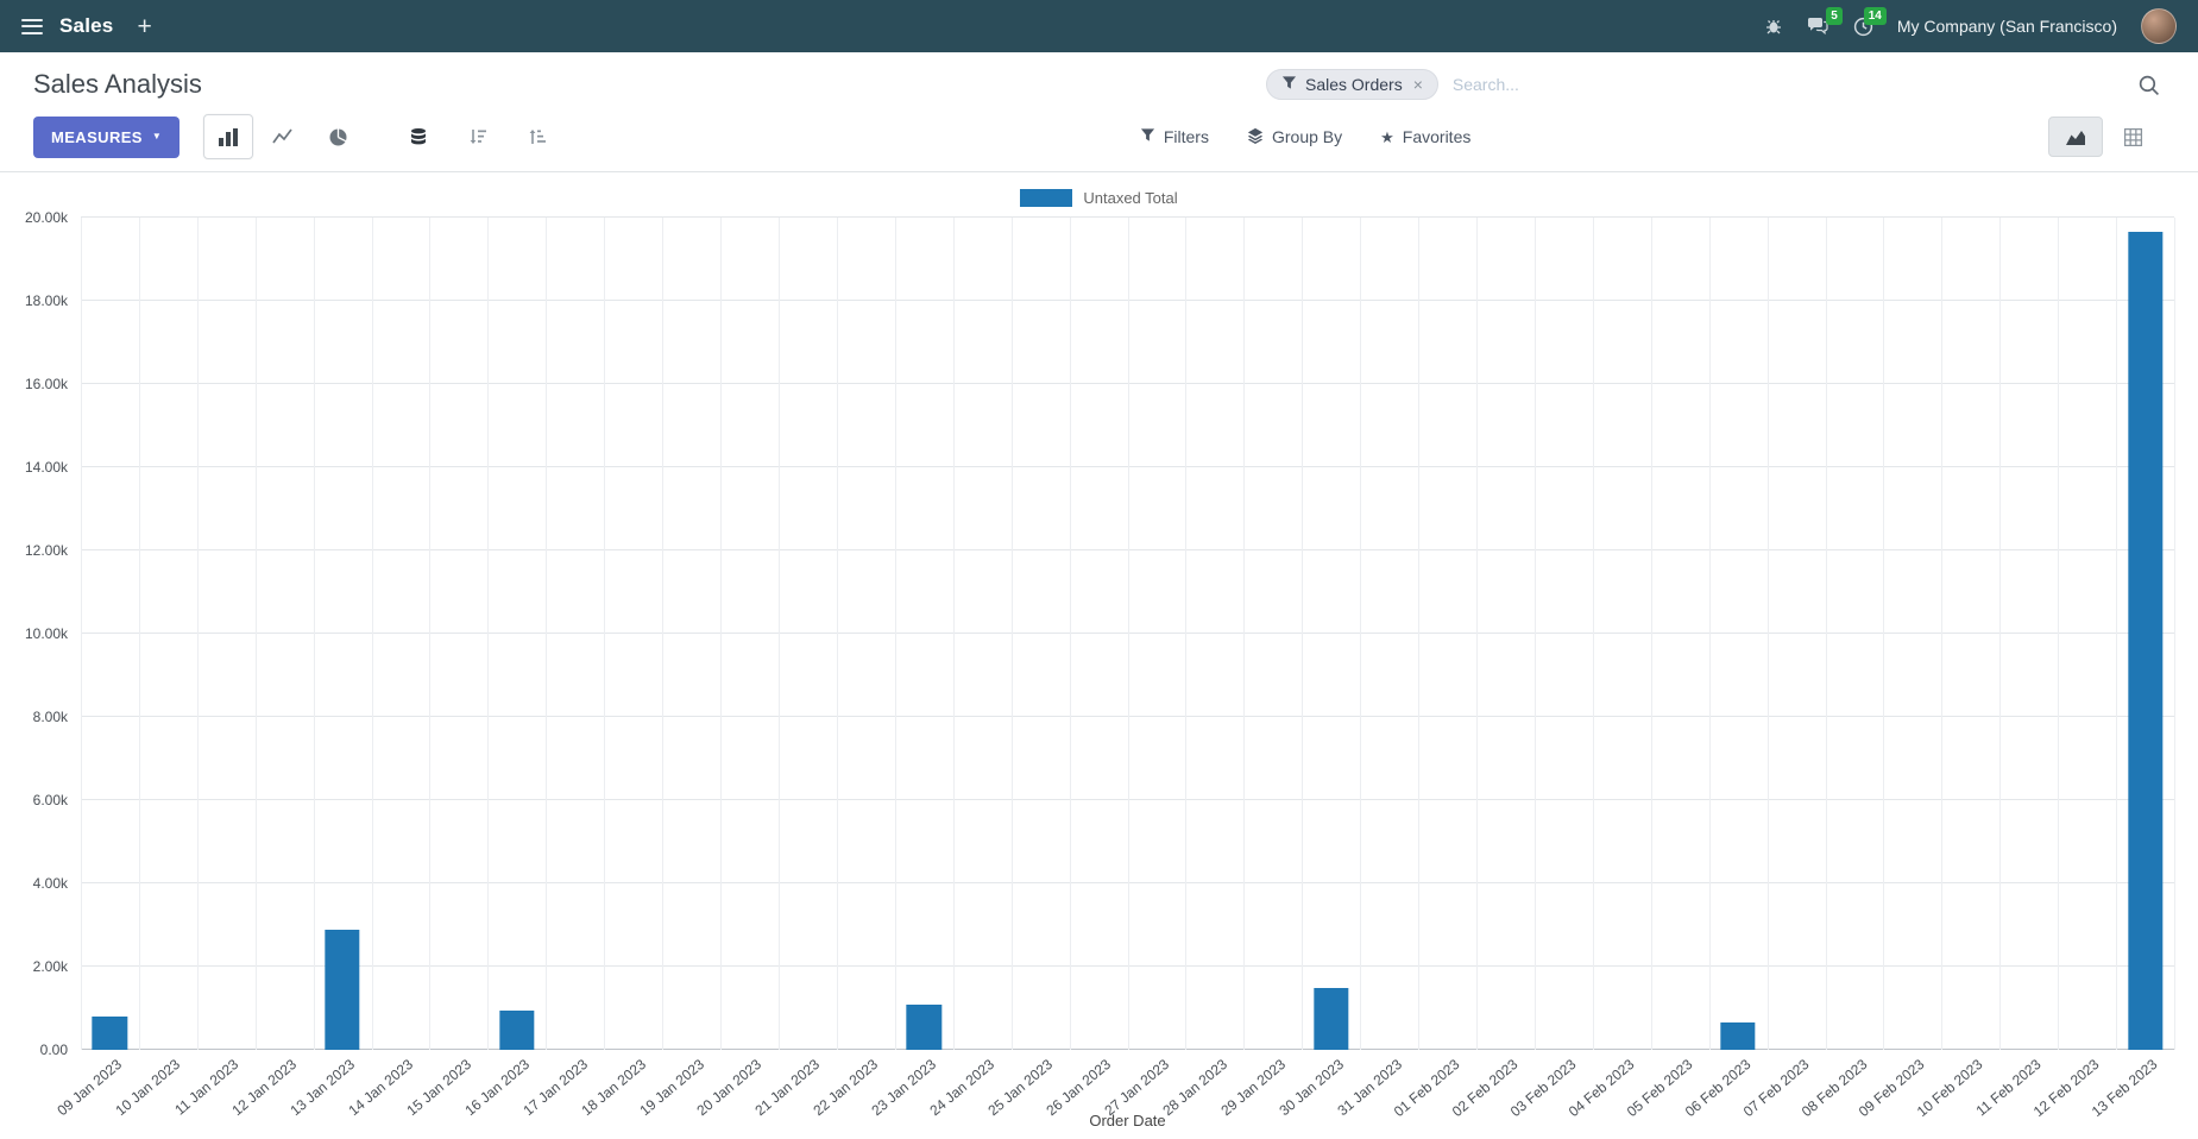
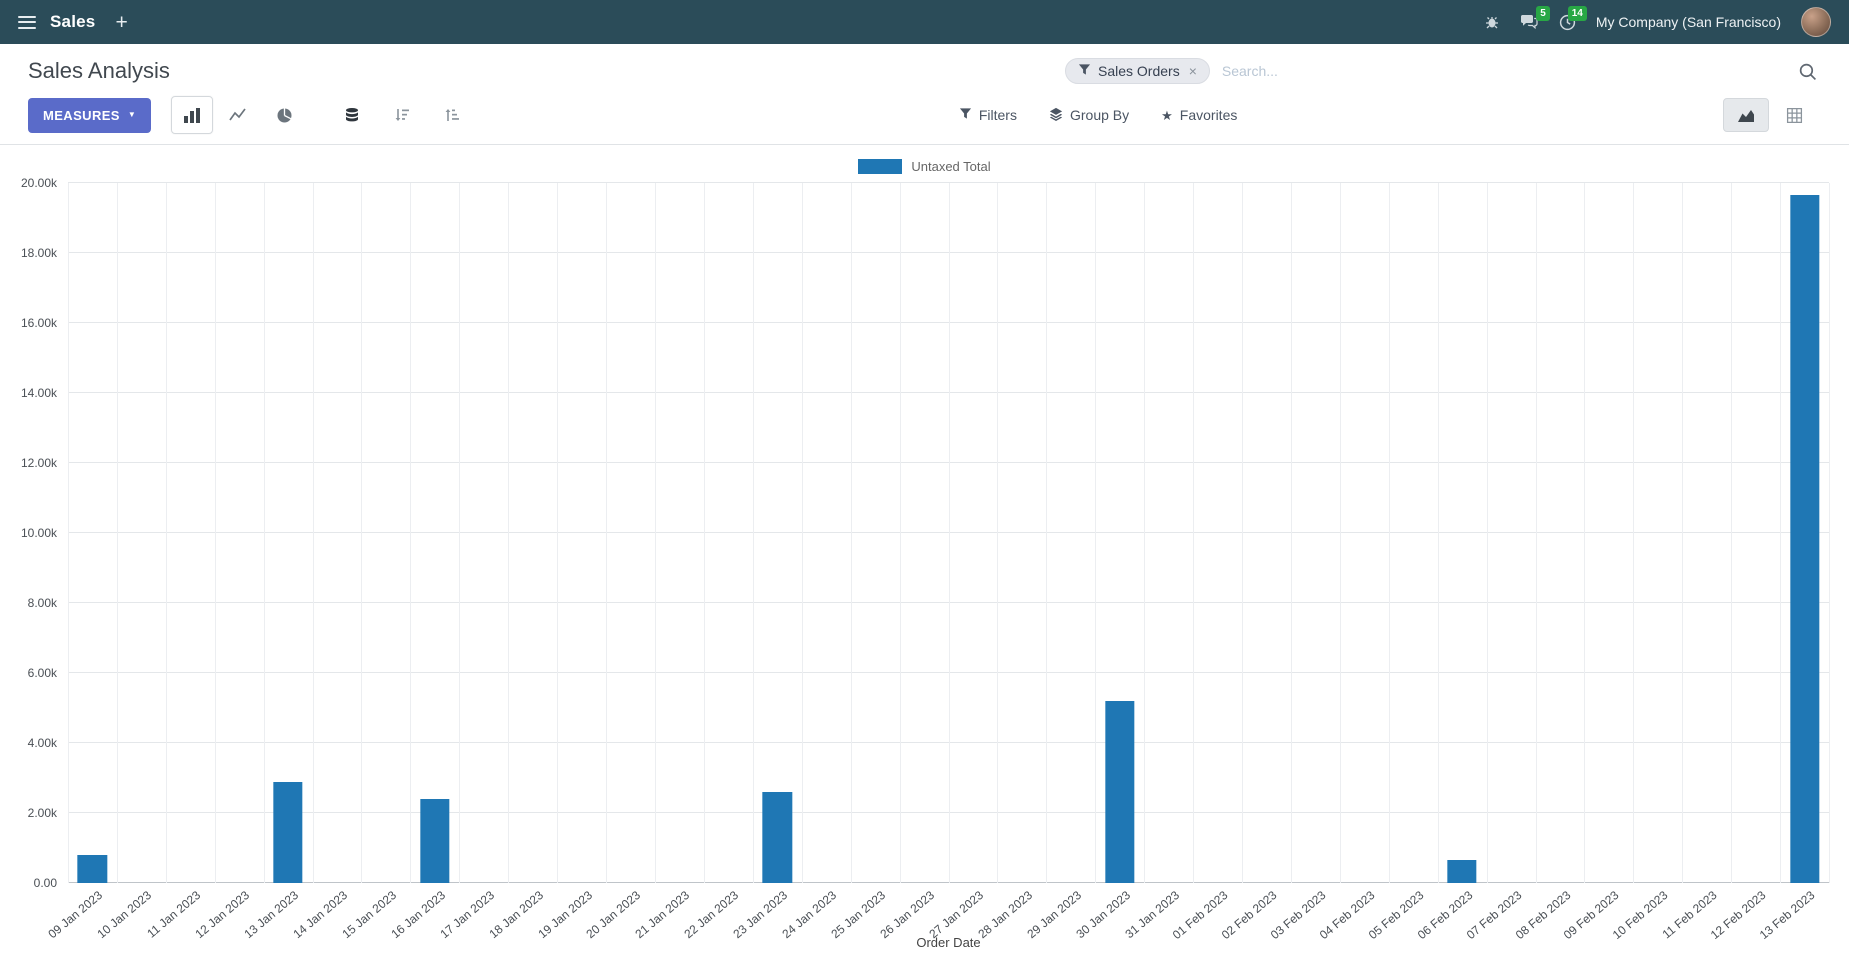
16 Jan 2023: 1.0k -> 2.4k
23 Jan 2023: 1.1k -> 2.6k
30 Jan 2023: 1.5k -> 5.2k
